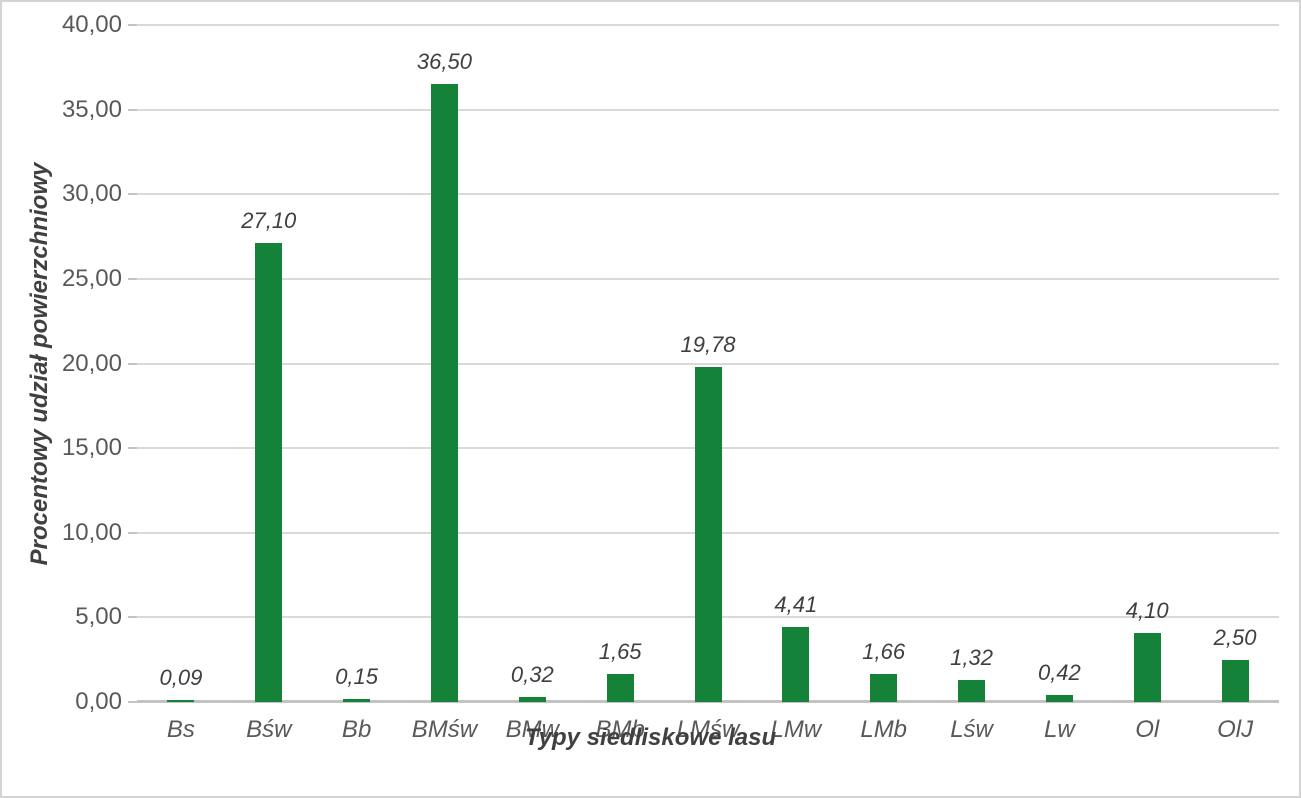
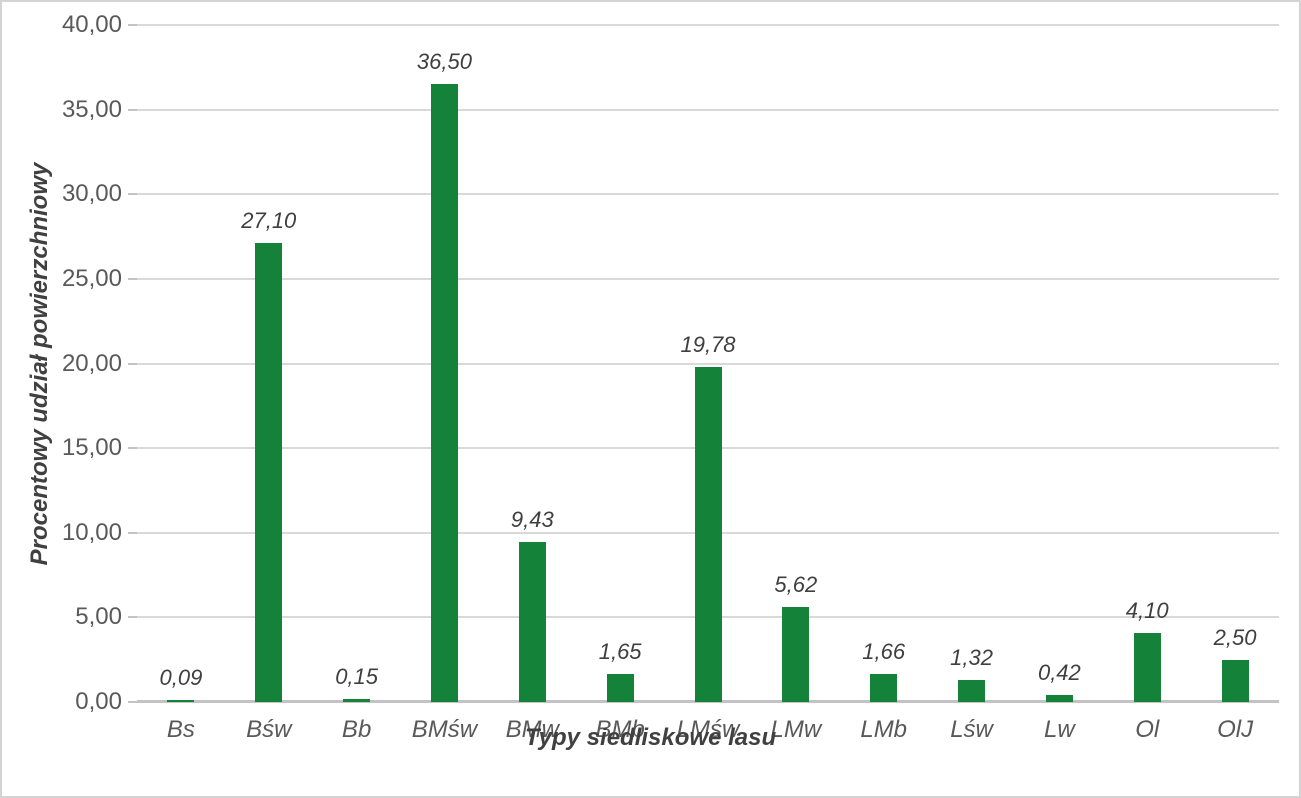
BMw: 0,32 -> 9,43
LMw: 4,41 -> 5,62
